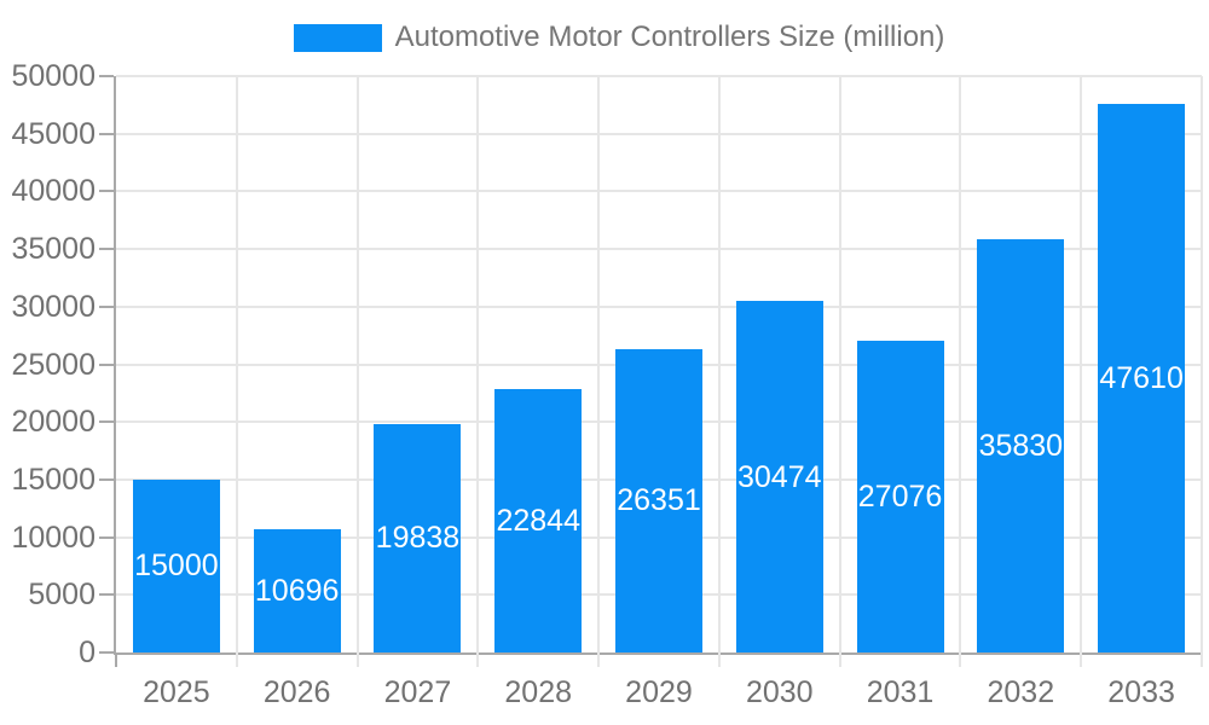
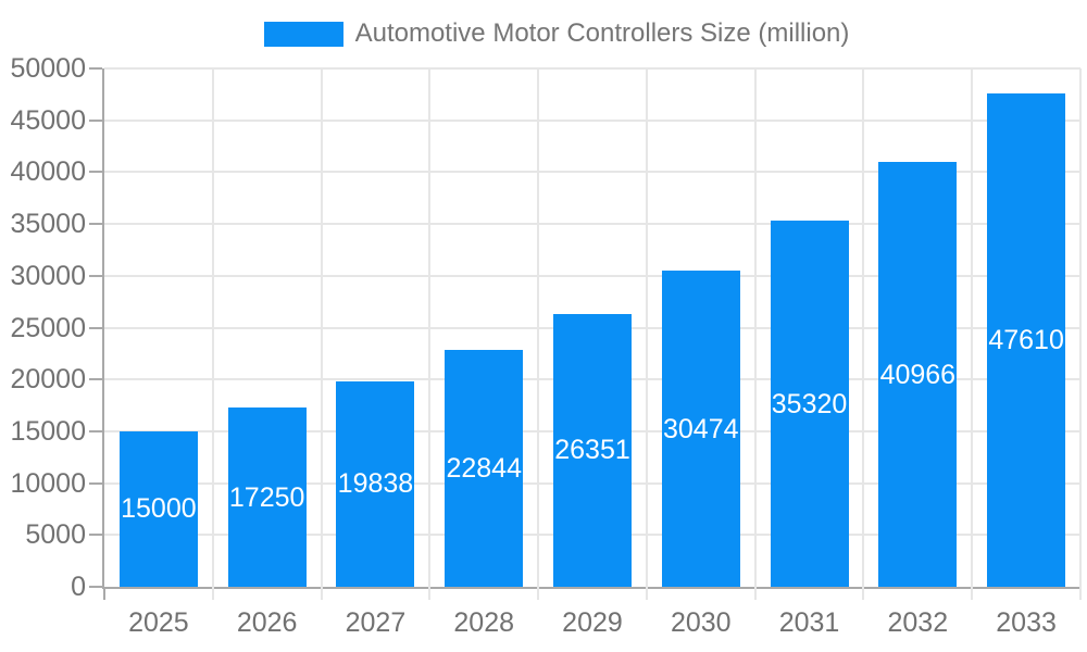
2026: 10696 -> 17250
2031: 27076 -> 35320
2032: 35830 -> 40966
